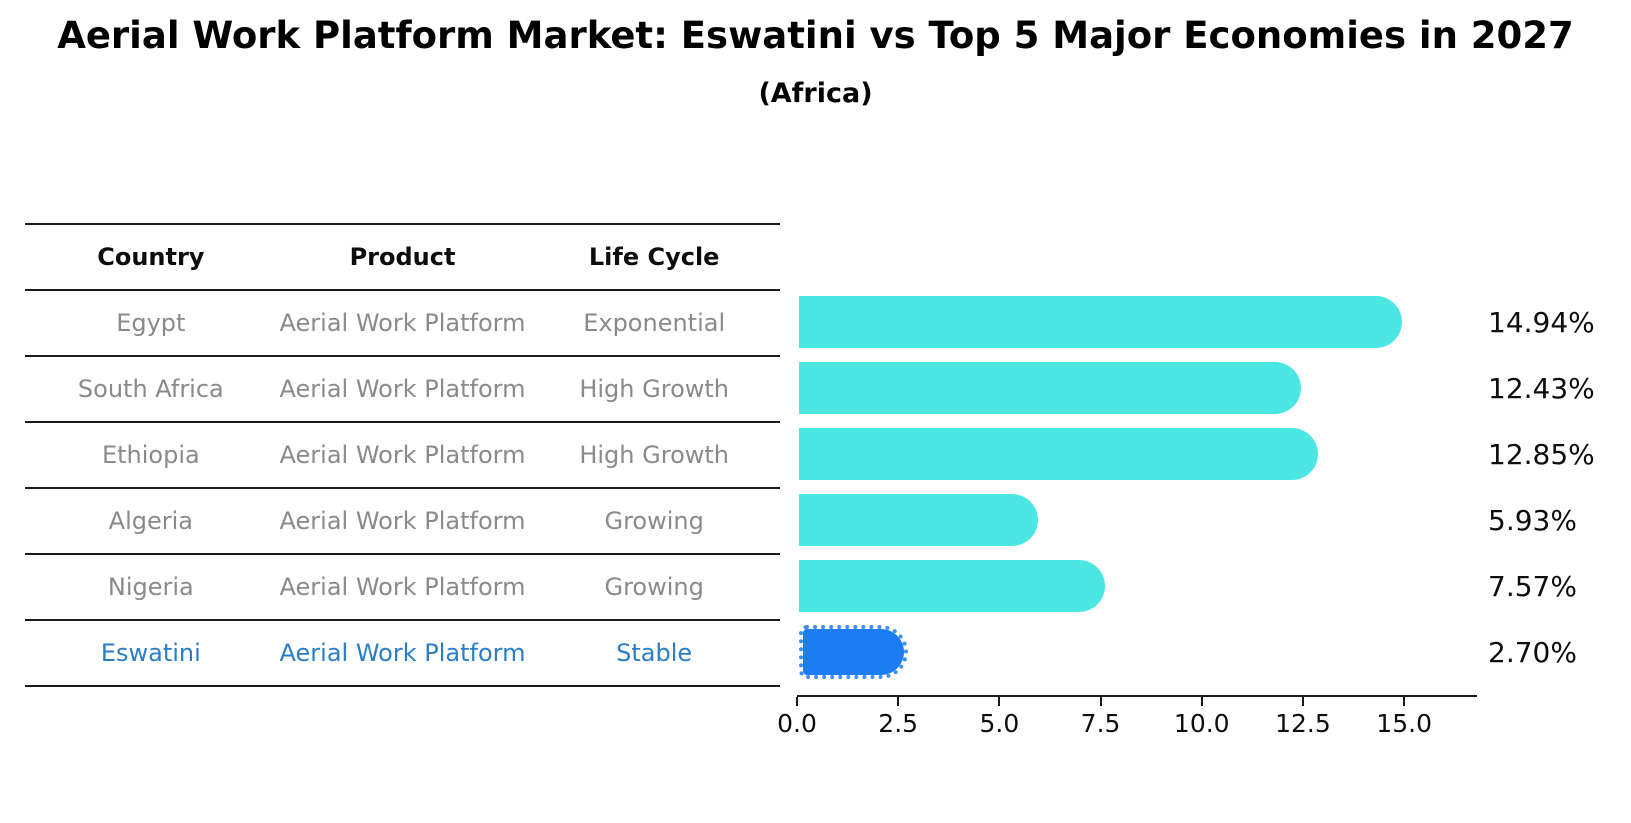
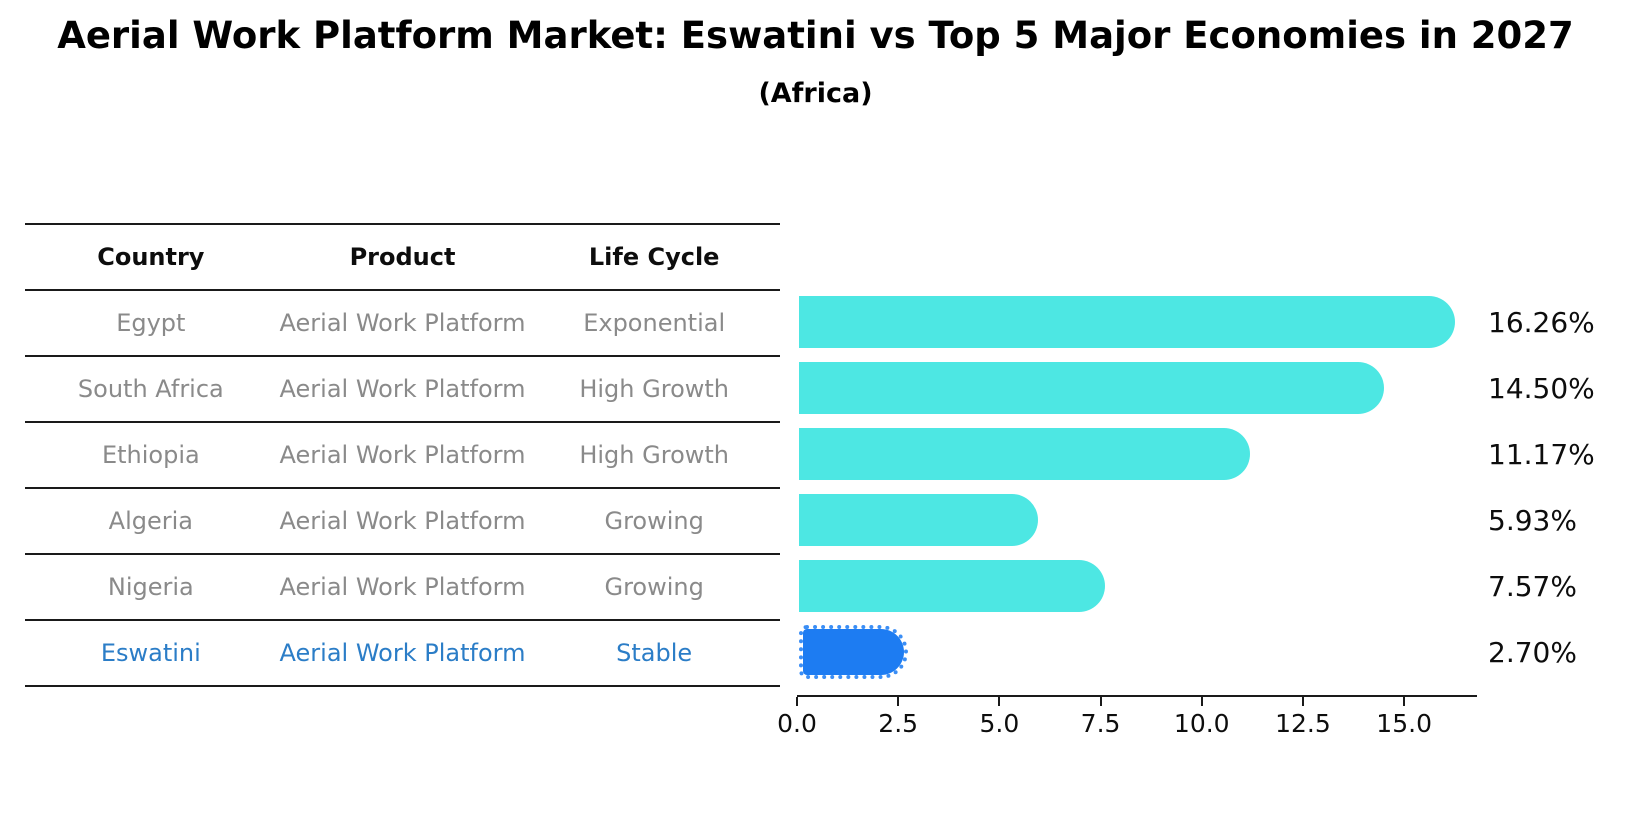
Egypt: 14.94% -> 16.26%
South Africa: 12.43% -> 14.50%
Ethiopia: 12.85% -> 11.17%
